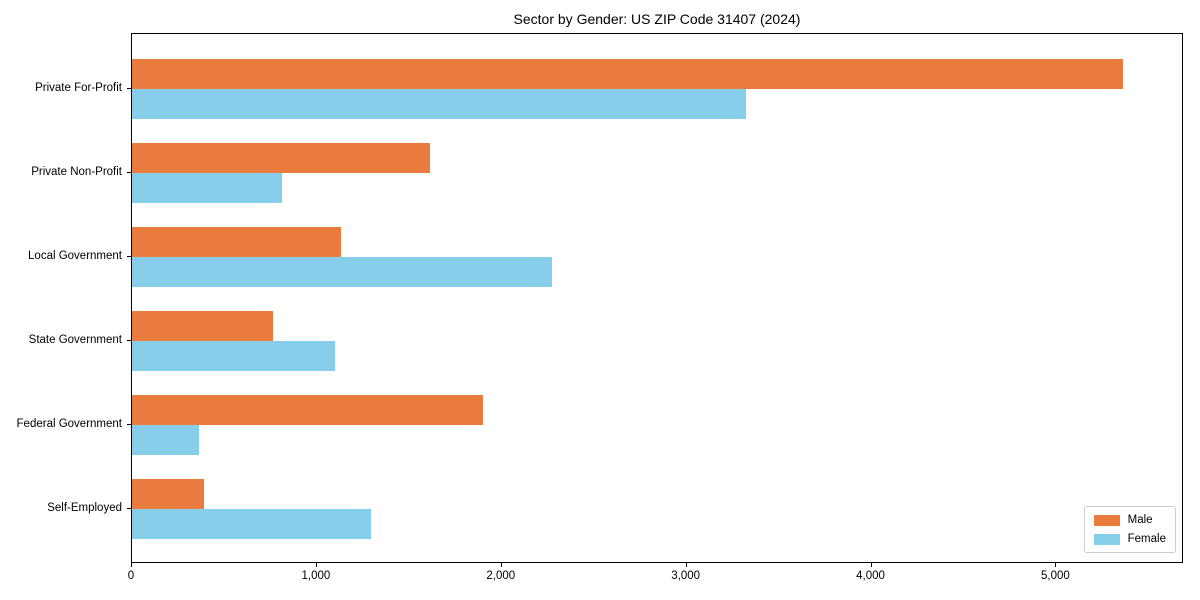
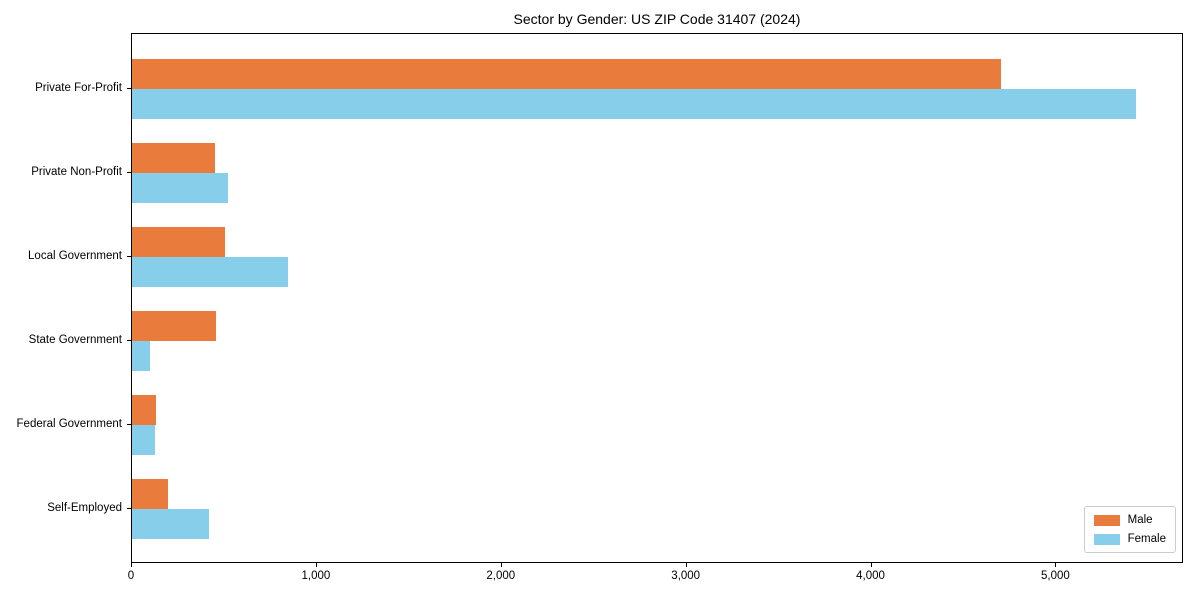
Male/Private For-Profit: 5360 -> 4700
Female/Private For-Profit: 3320 -> 5430
Male/Private Non-Profit: 1610 -> 450
Female/Private Non-Profit: 810 -> 520
Male/Local Government: 1130 -> 500
Female/Local Government: 2270 -> 840
Male/State Government: 760 -> 460
Female/State Government: 1100 -> 100
Male/Federal Government: 1900 -> 130
Female/Federal Government: 360 -> 120
Male/Self-Employed: 390 -> 200
Female/Self-Employed: 1290 -> 420
